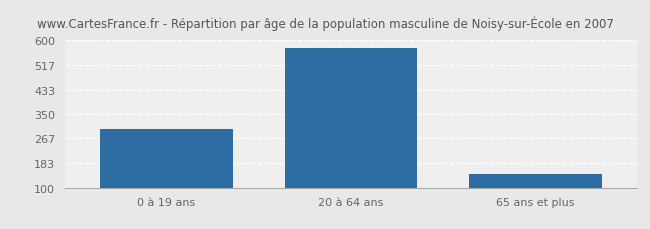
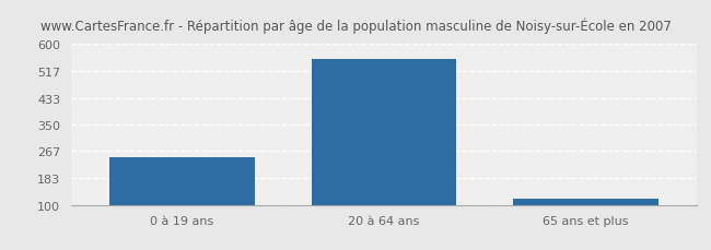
0 à 19 ans: 300 -> 247
20 à 64 ans: 575 -> 554
65 ans et plus: 145 -> 120
